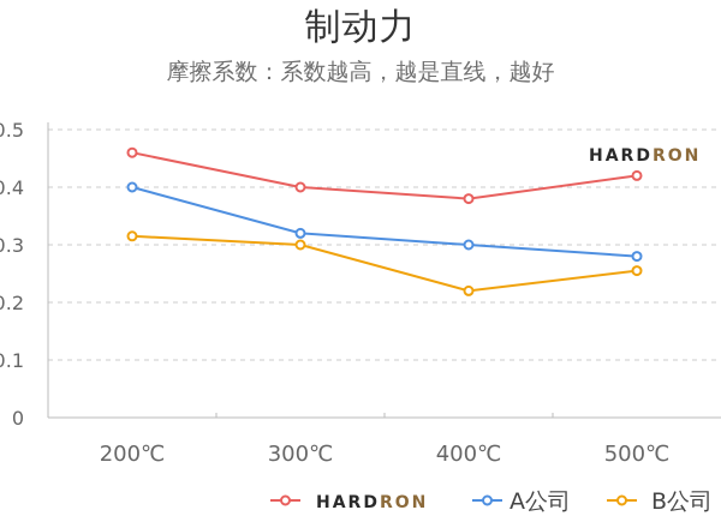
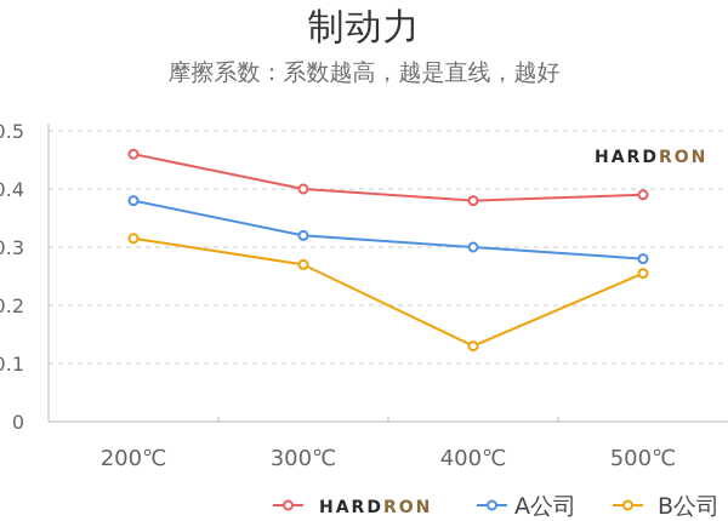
A公司/200℃: 0.40 -> 0.38
B公司/300℃: 0.30 -> 0.27
B公司/400℃: 0.22 -> 0.13
HARDRON/500℃: 0.42 -> 0.39
